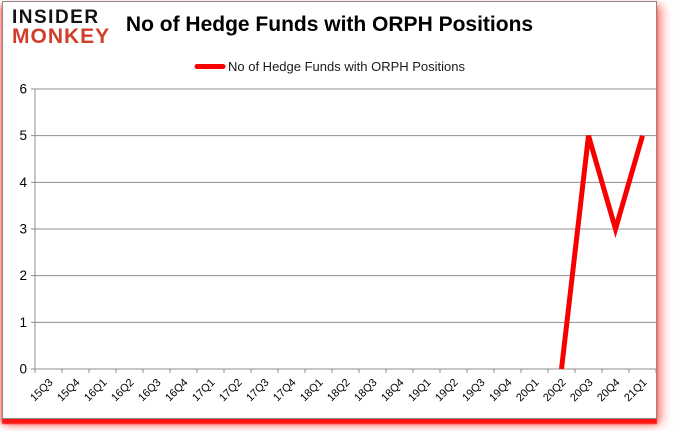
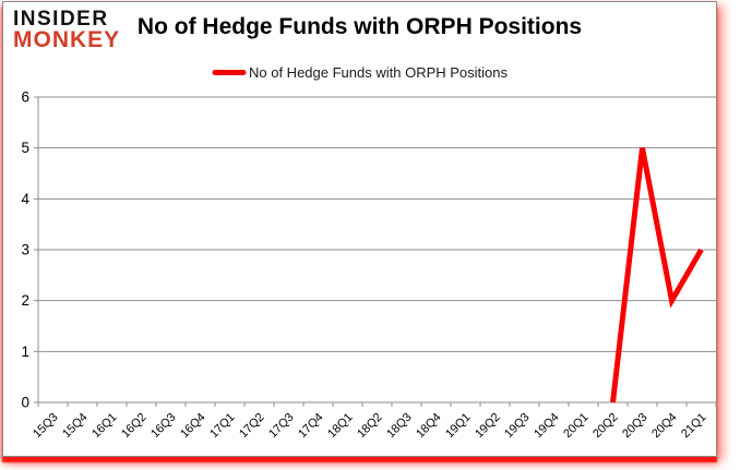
20Q4: 3 -> 2
21Q1: 5 -> 3
